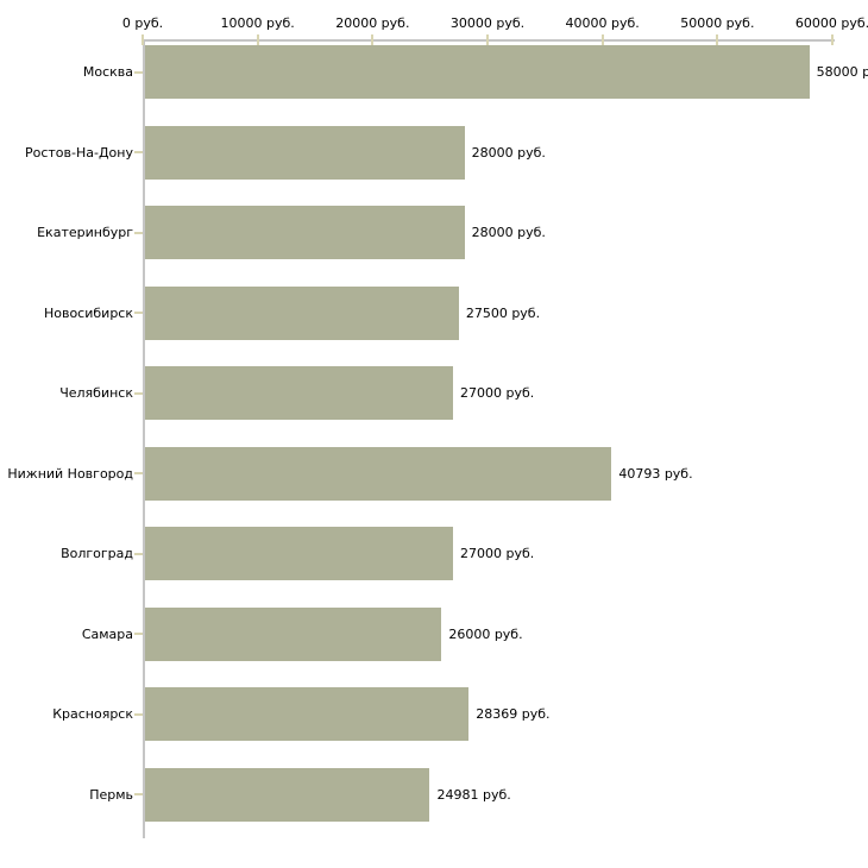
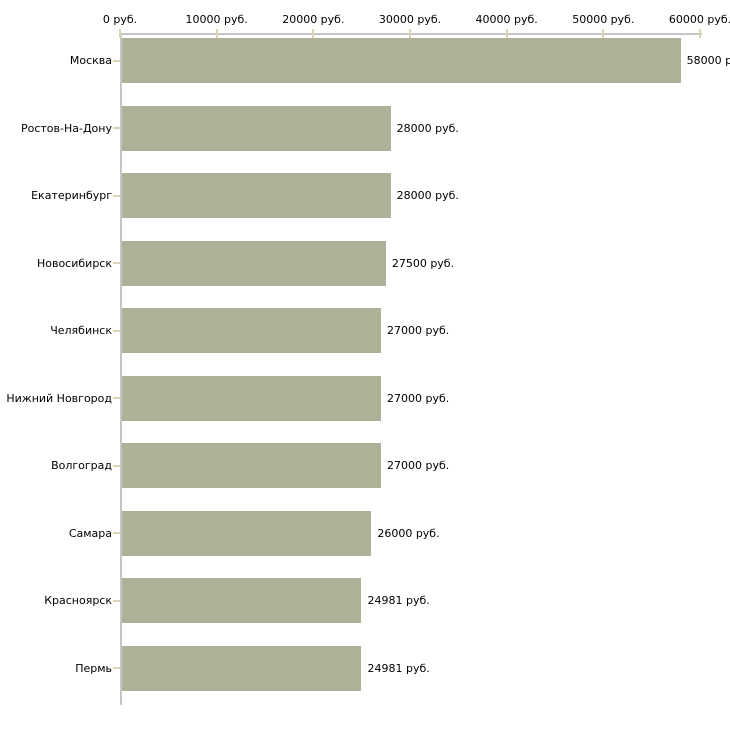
Нижний Новгород: 40793 -> 27000
Красноярск: 28369 -> 24981
